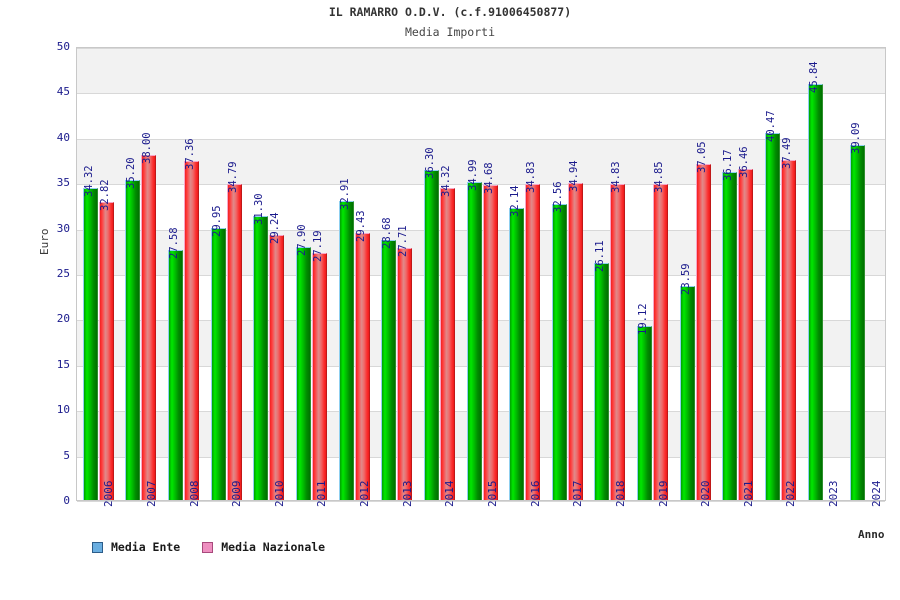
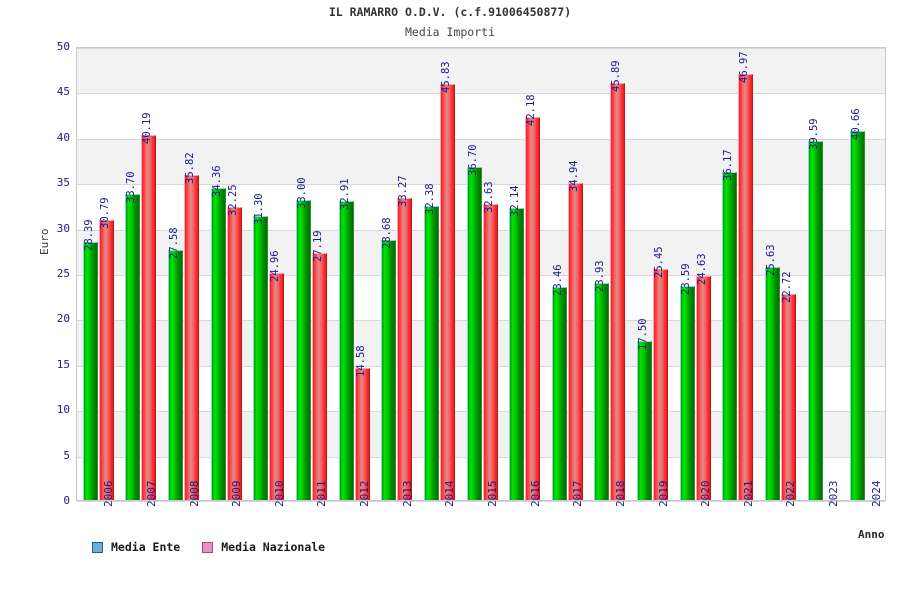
Media Ente/2006: 34.32 -> 28.39
Media Nazionale/2006: 32.82 -> 30.79
Media Ente/2007: 35.20 -> 33.70
Media Nazionale/2007: 38.00 -> 40.19
Media Nazionale/2008: 37.36 -> 35.82
Media Ente/2009: 29.95 -> 34.36
Media Nazionale/2009: 34.79 -> 32.25
Media Nazionale/2010: 29.24 -> 24.96
Media Ente/2011: 27.90 -> 33.00
Media Nazionale/2012: 29.43 -> 14.58
Media Nazionale/2013: 27.71 -> 33.27
Media Ente/2014: 36.30 -> 32.38
Media Nazionale/2014: 34.32 -> 45.83
Media Ente/2015: 34.99 -> 36.70
Media Nazionale/2015: 34.68 -> 32.63
Media Nazionale/2016: 34.83 -> 42.18
Media Ente/2017: 32.56 -> 23.46
Media Ente/2018: 26.11 -> 23.93
Media Nazionale/2018: 34.83 -> 45.89
Media Ente/2019: 19.12 -> 17.50
Media Nazionale/2019: 34.85 -> 25.45
Media Nazionale/2020: 37.05 -> 24.63
Media Nazionale/2021: 36.46 -> 46.97
Media Ente/2022: 40.47 -> 25.63
Media Nazionale/2022: 37.49 -> 22.72
Media Ente/2023: 45.84 -> 39.59
Media Ente/2024: 39.09 -> 40.66
